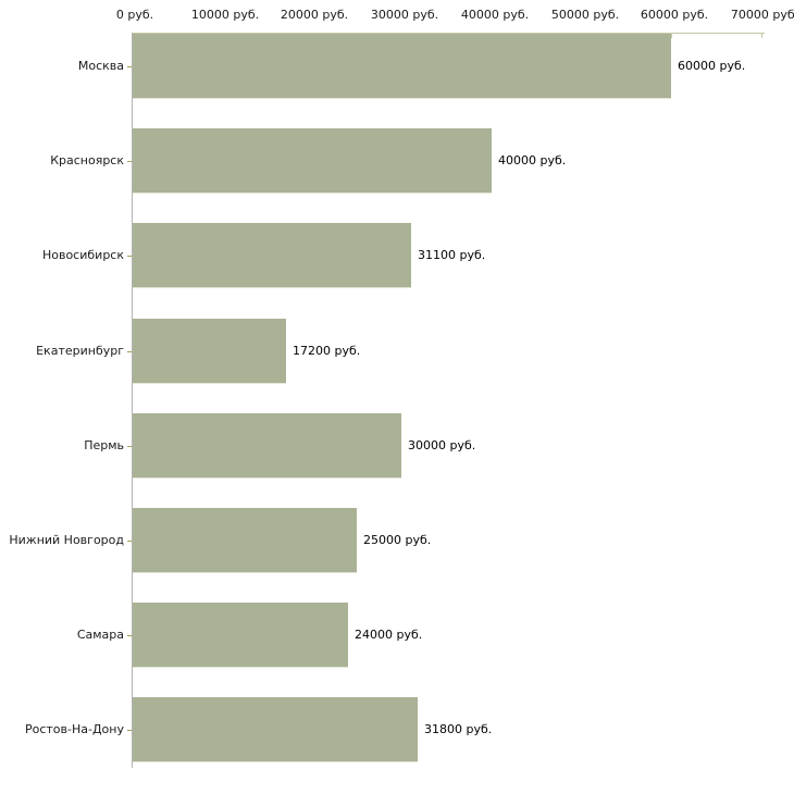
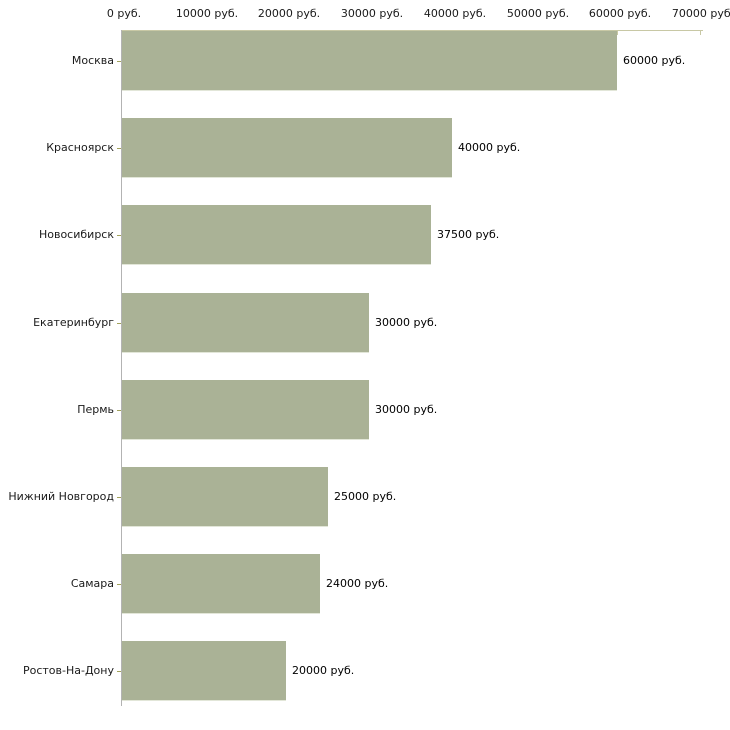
Новосибирск: 31100 -> 37500
Екатеринбург: 17200 -> 30000
Ростов-На-Дону: 31800 -> 20000
